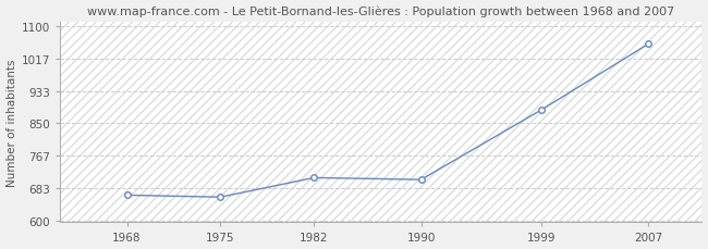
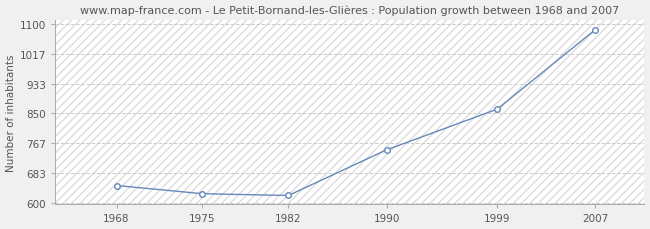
1968: 665 -> 648
1975: 660 -> 625
1982: 710 -> 620
1990: 705 -> 748
1999: 885 -> 862
2007: 1055 -> 1085
